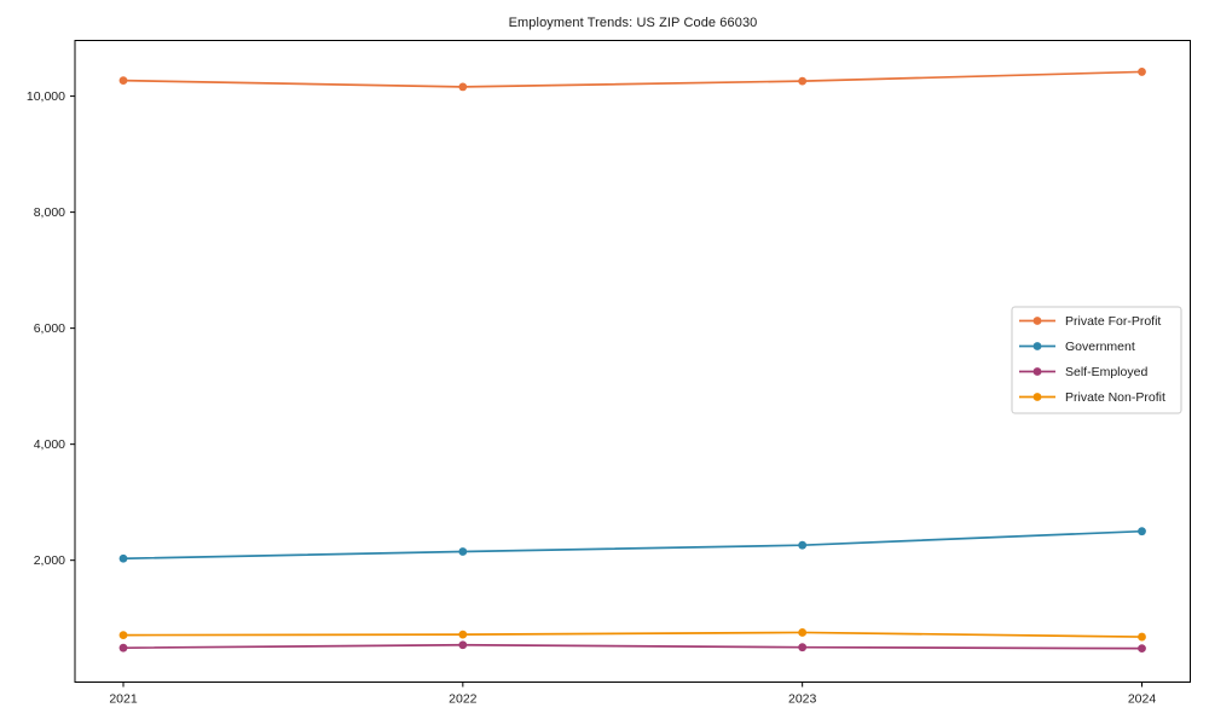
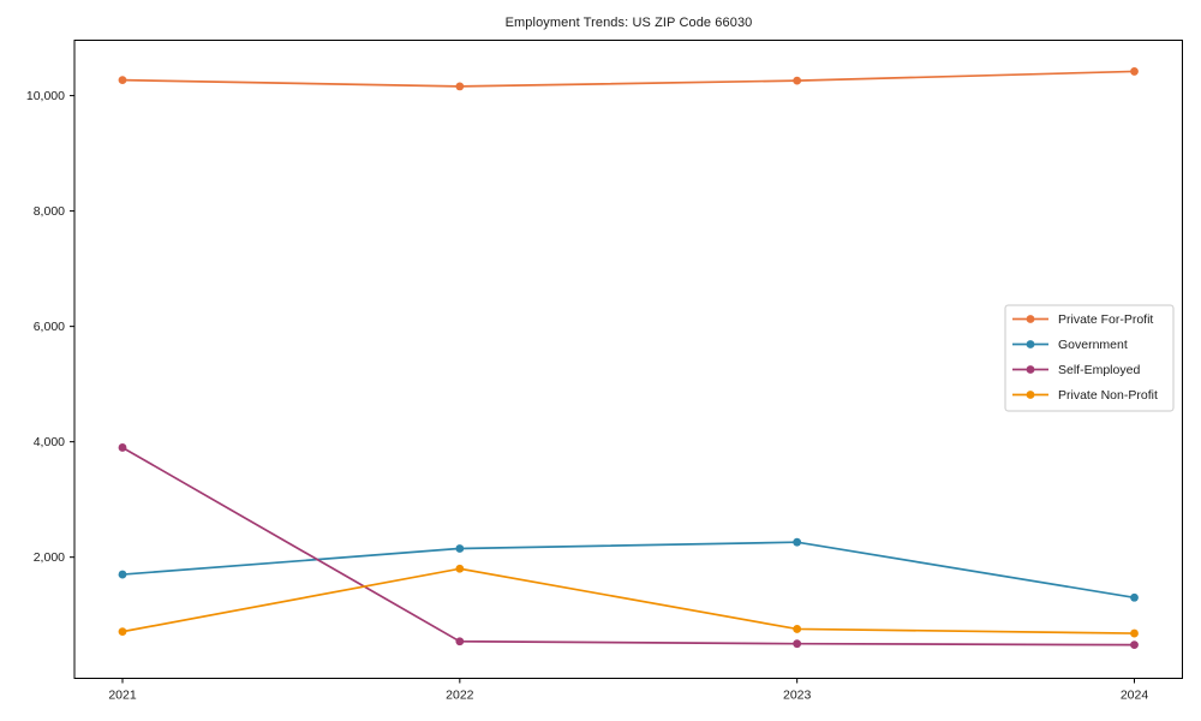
Government/2021: 2000 -> 1700
Self-Employed/2021: 500 -> 3900
Private Non-Profit/2022: 700 -> 1800
Government/2024: 2500 -> 1300
